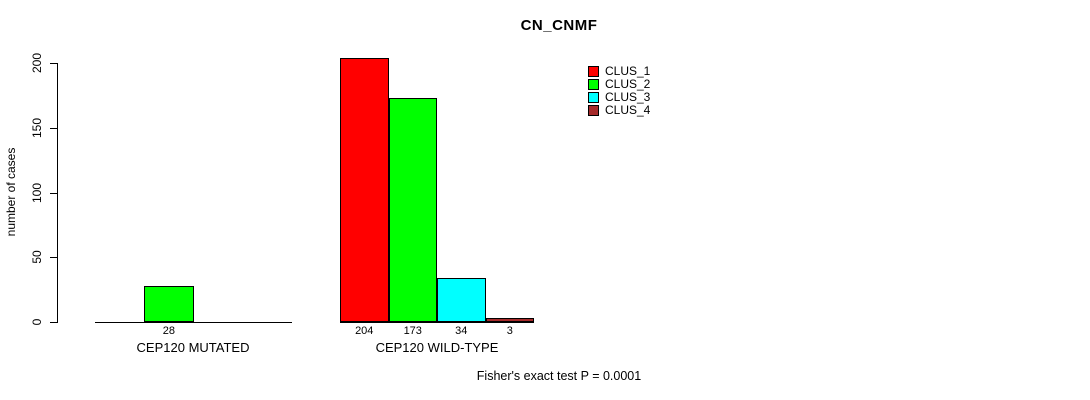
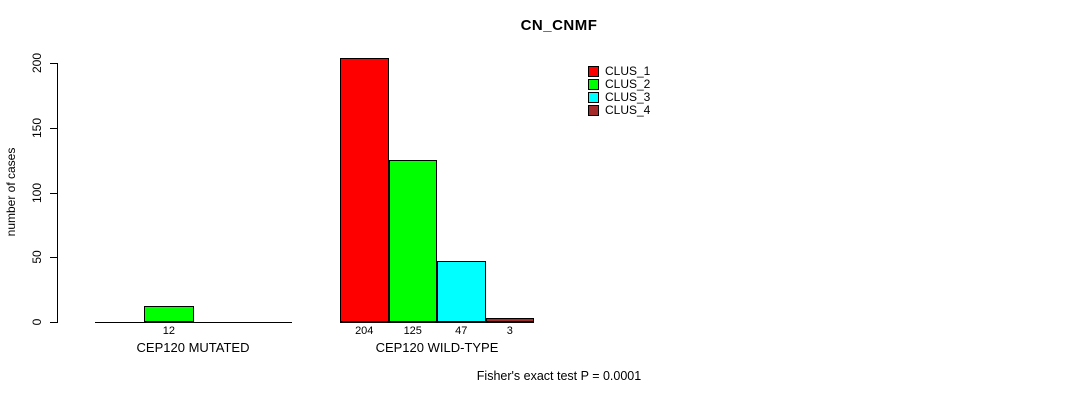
CLUS_2/CEP120 MUTATED: 28 -> 12
CLUS_2/CEP120 WILD-TYPE: 173 -> 125
CLUS_3/CEP120 WILD-TYPE: 34 -> 47
